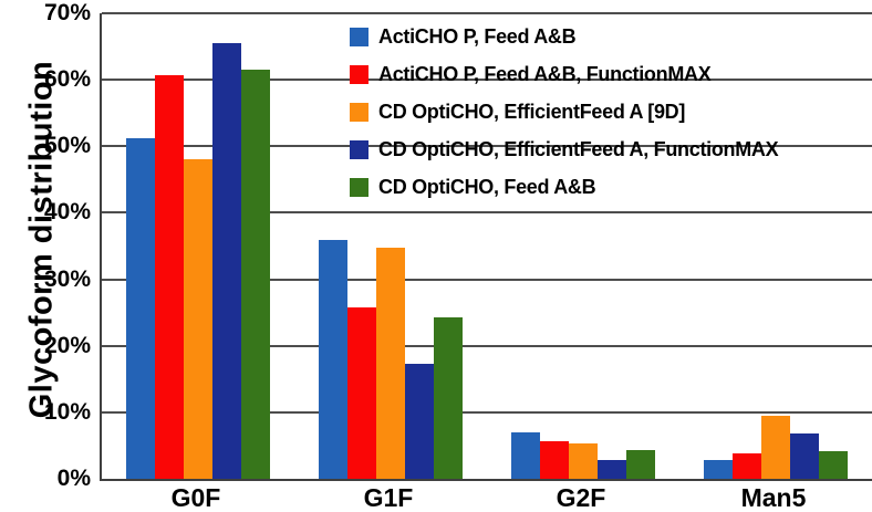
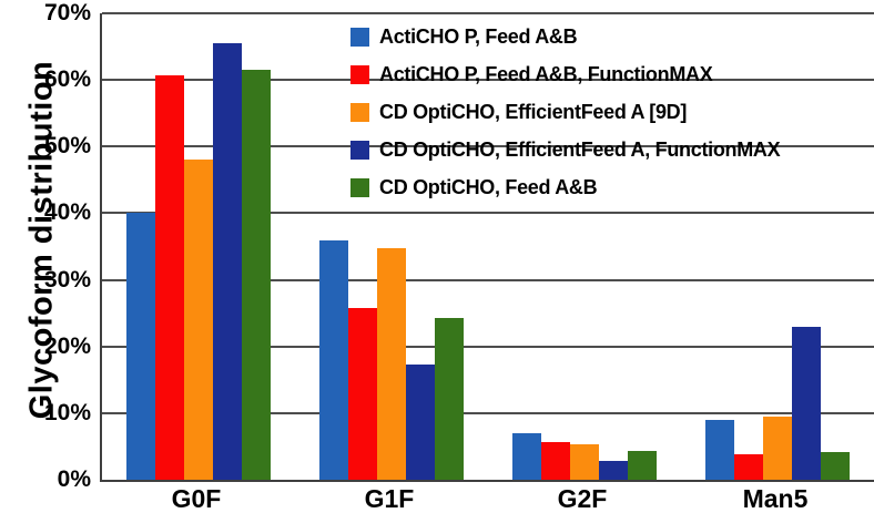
ActiCHO P, Feed A&B/G0F: 51% -> 40%
ActiCHO P, Feed A&B/Man5: 3% -> 9%
CD OptiCHO, EfficientFeed A, FunctionMAX/Man5: 7% -> 23%
